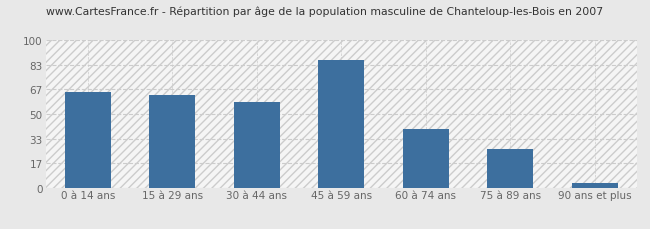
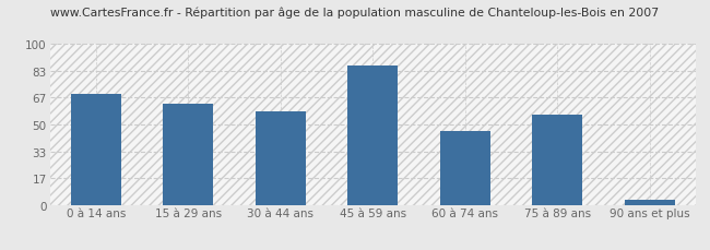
0 à 14 ans: 65 -> 69
60 à 74 ans: 40 -> 46
75 à 89 ans: 26 -> 56
